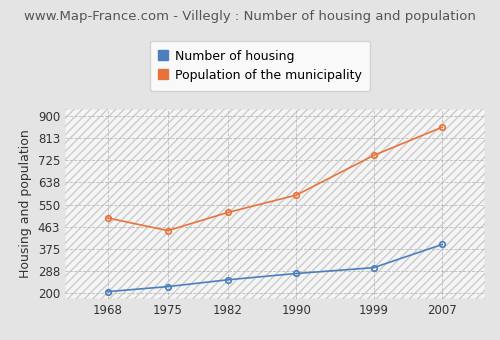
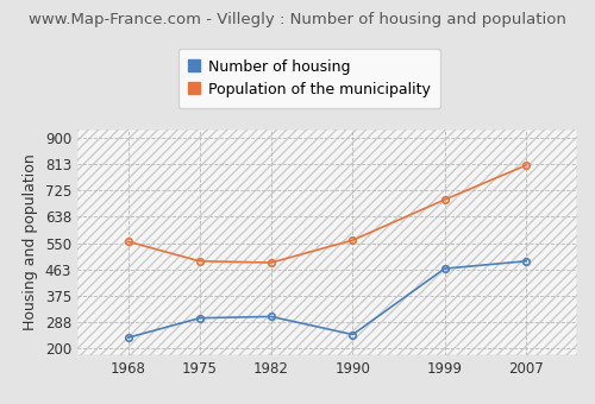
Number of housing/1968: 205 -> 235
Population of the municipality/1968: 497 -> 555
Number of housing/1975: 225 -> 300
Population of the municipality/1975: 447 -> 490
Number of housing/1982: 252 -> 305
Population of the municipality/1982: 519 -> 485
Number of housing/1990: 277 -> 245
Population of the municipality/1990: 588 -> 560
Number of housing/1999: 300 -> 465
Population of the municipality/1999: 745 -> 695
Number of housing/2007: 392 -> 490
Population of the municipality/2007: 857 -> 810
